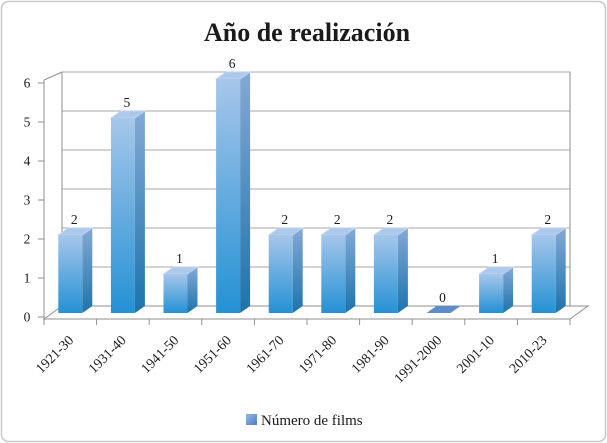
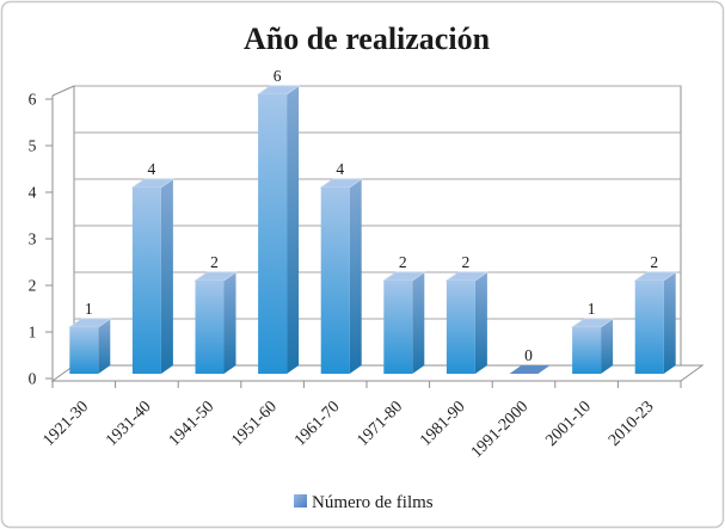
1921-30: 2 -> 1
1931-40: 5 -> 4
1941-50: 1 -> 2
1961-70: 2 -> 4
